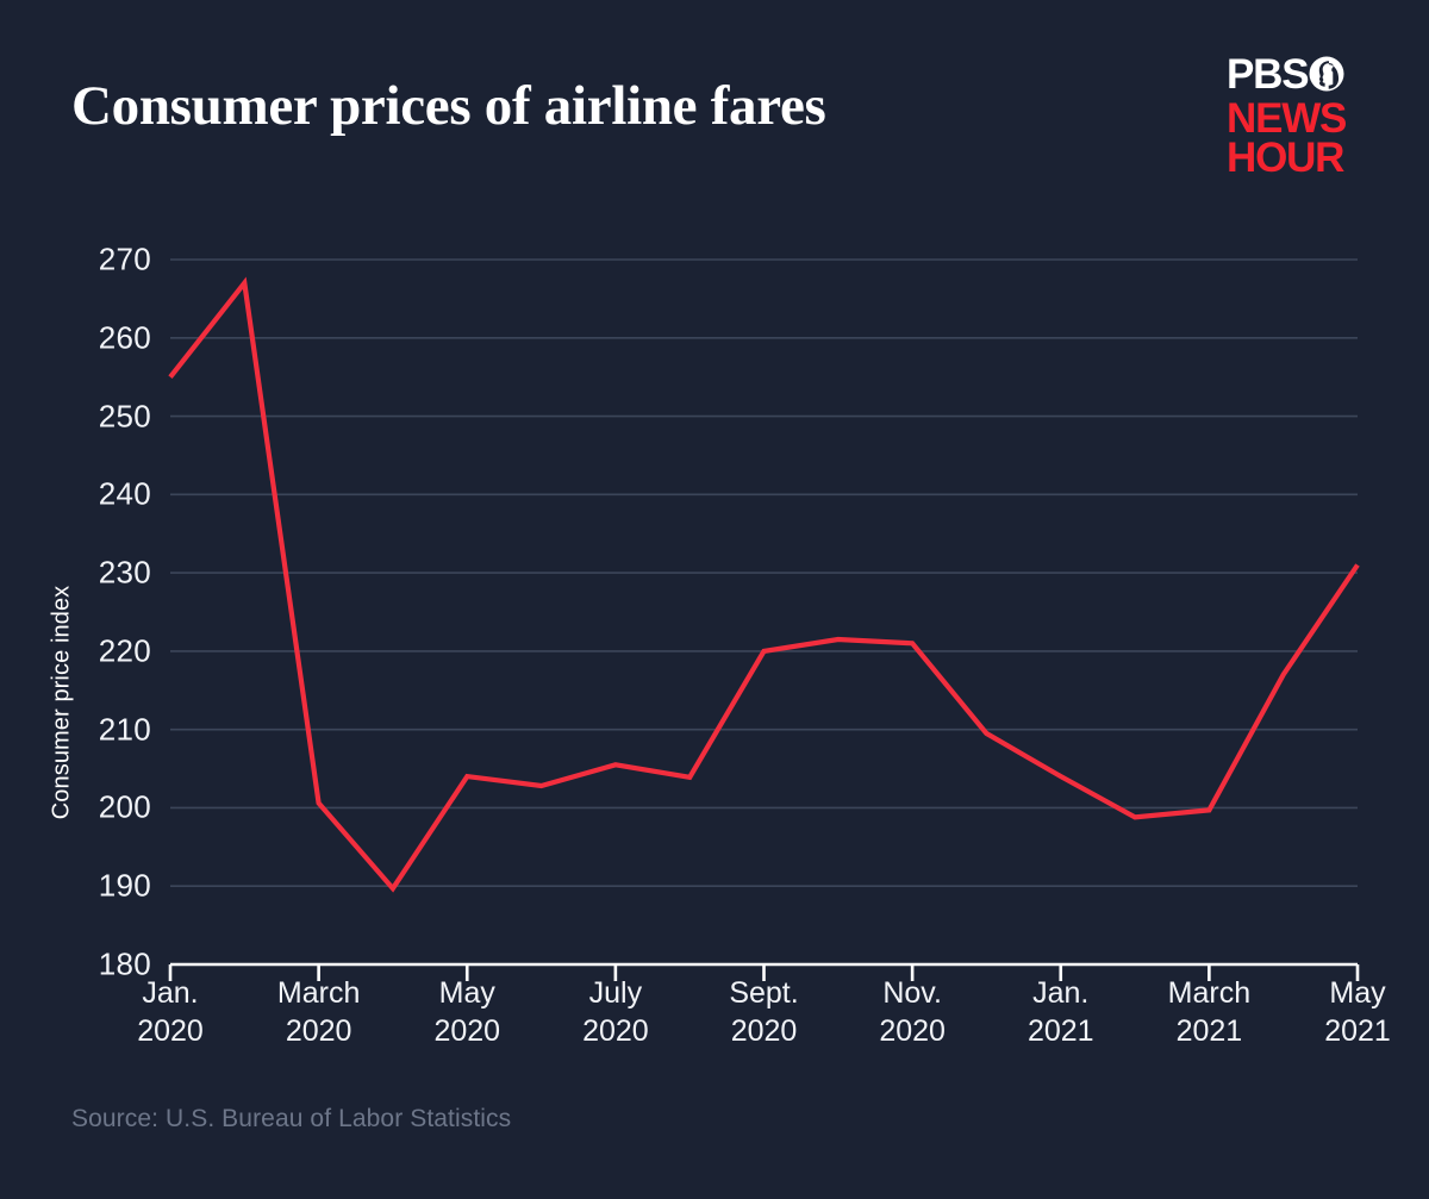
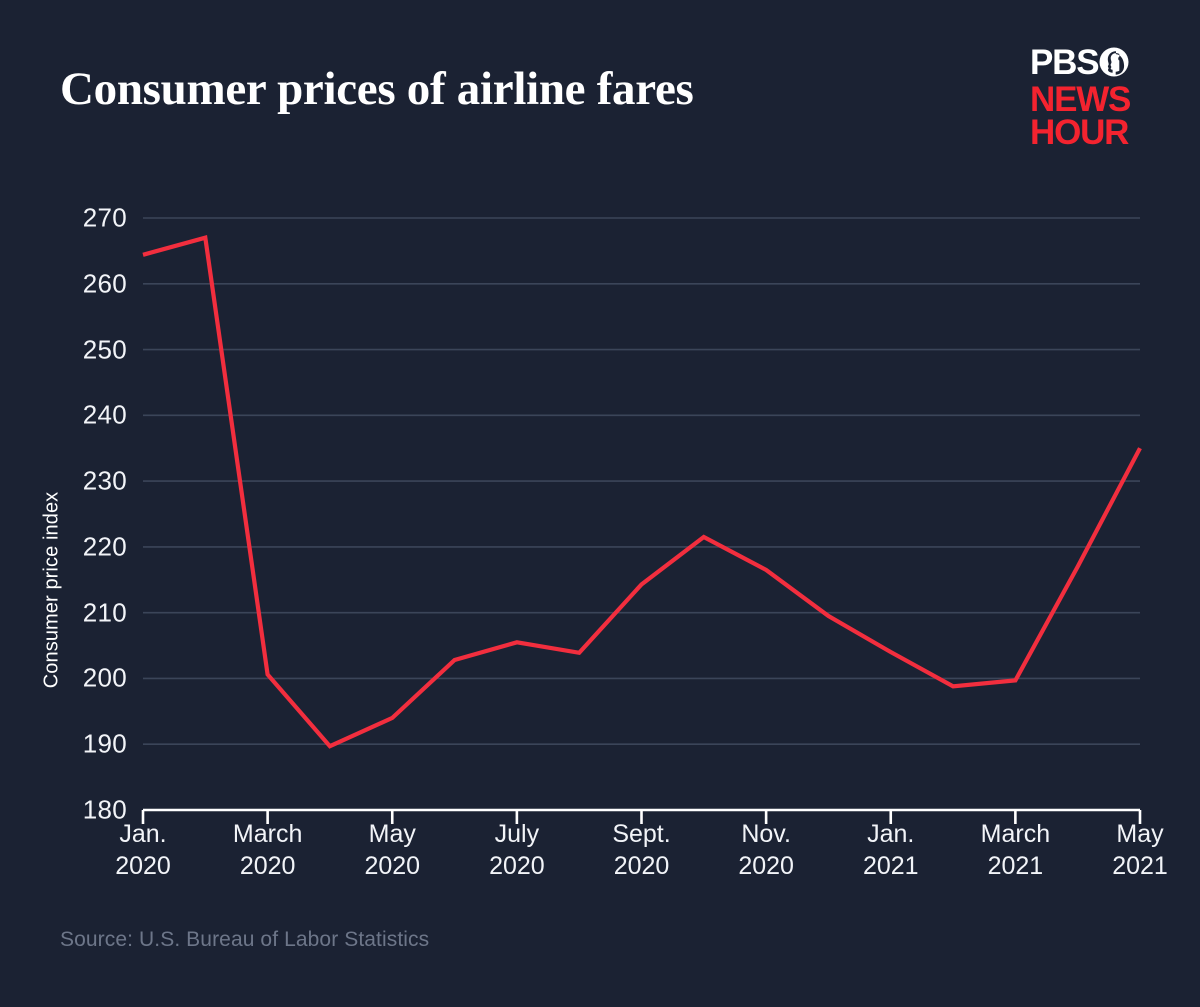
Jan. 2020: 255 -> 264
May 2020: 204 -> 194
Sept. 2020: 220 -> 214
Nov. 2020: 221 -> 216
May 2021: 231 -> 235
